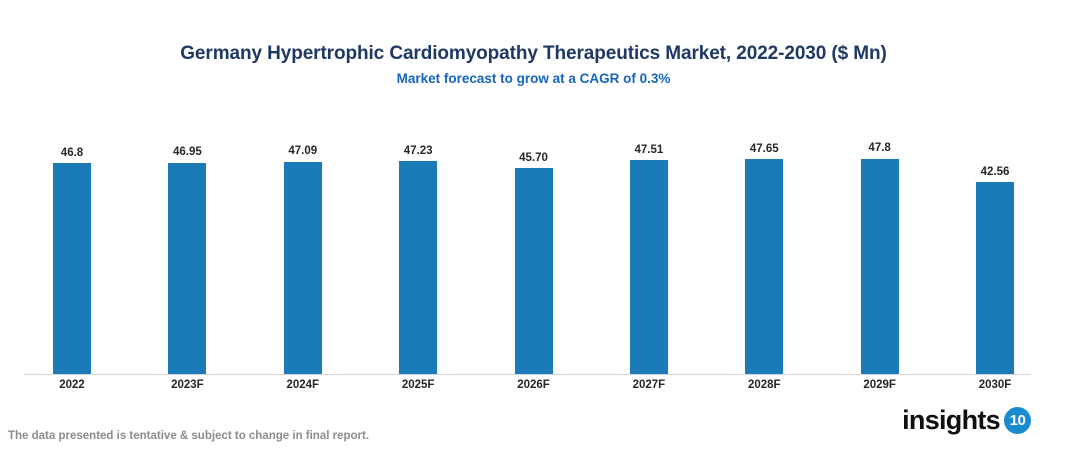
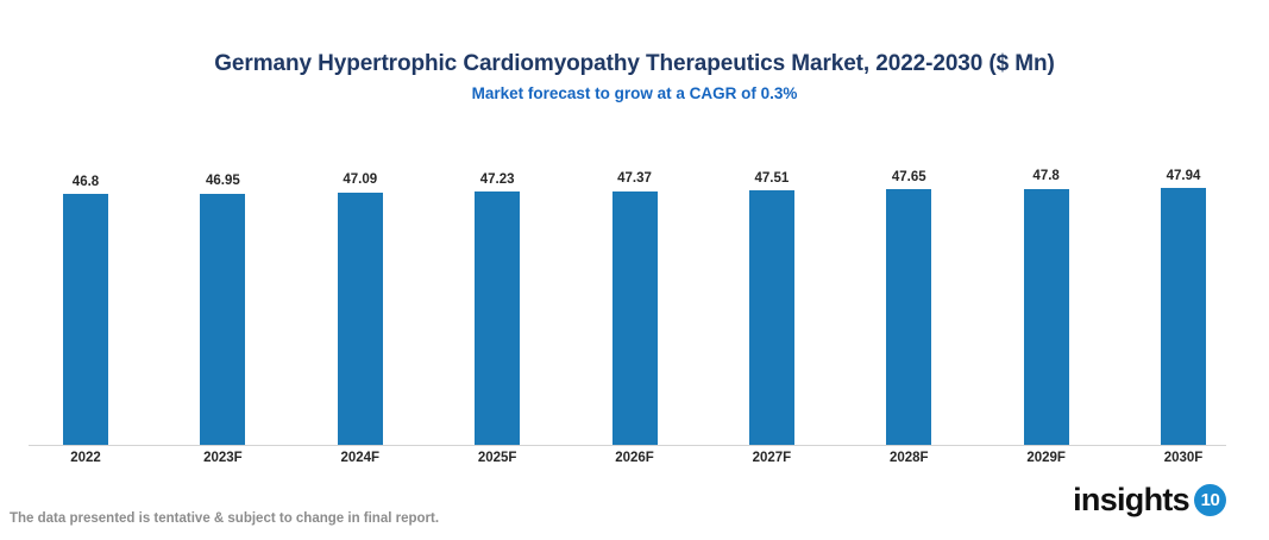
2026F: 45.70 -> 47.37
2030F: 42.56 -> 47.94
